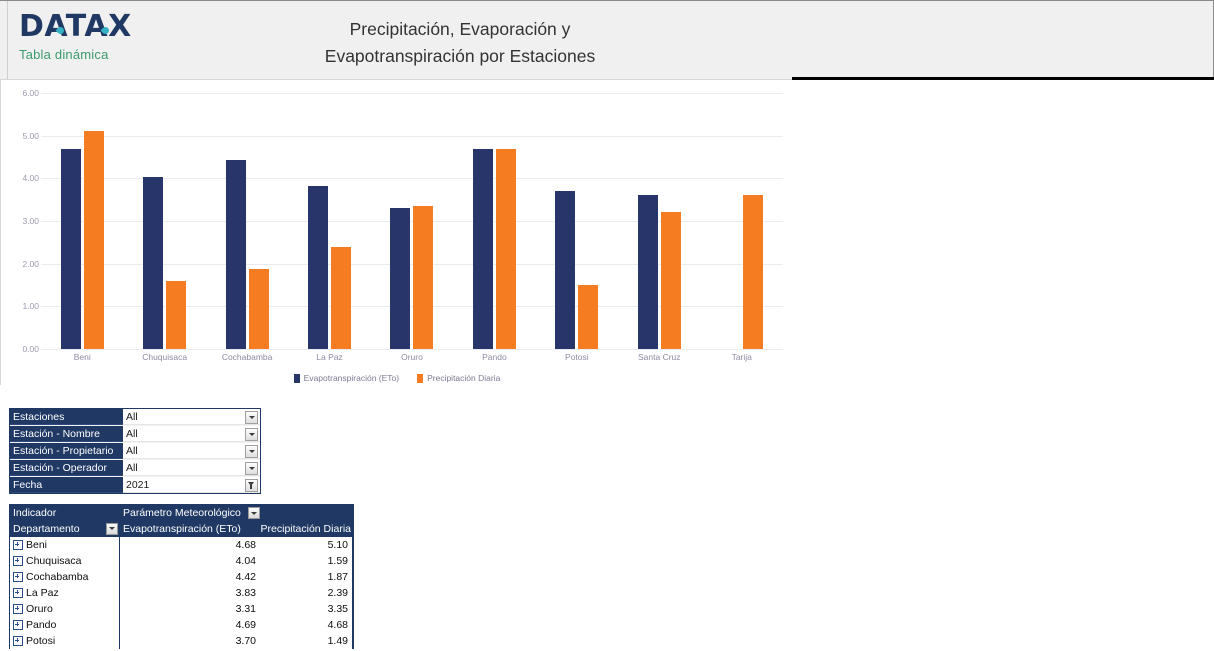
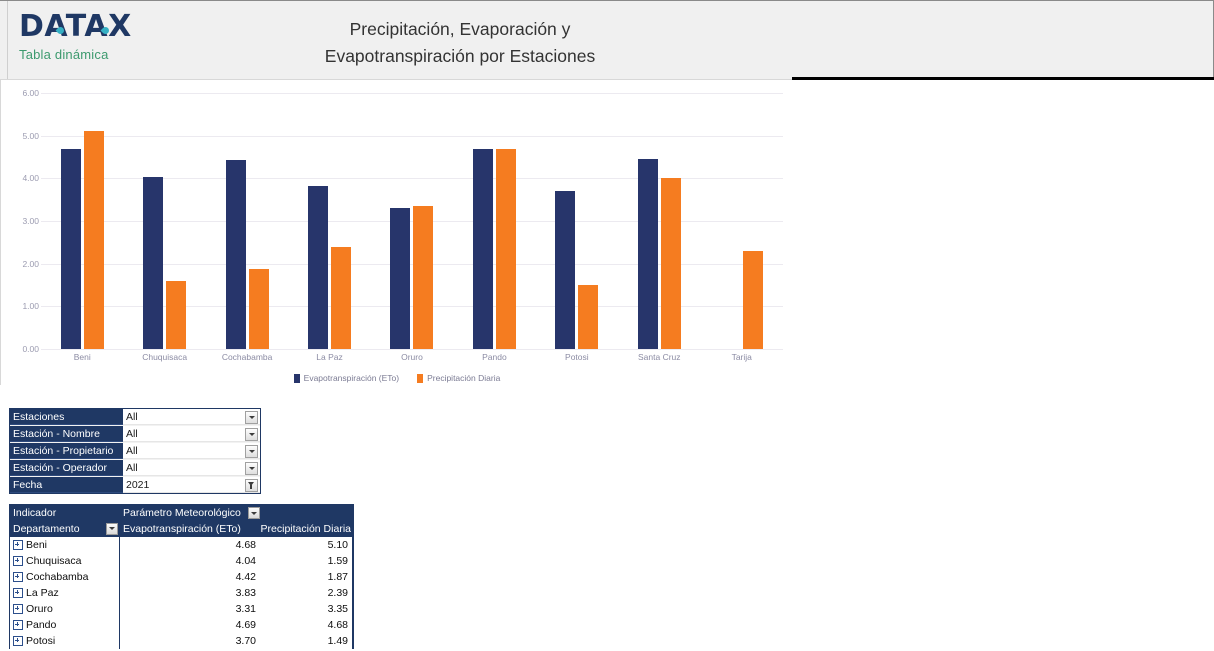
Evapotranspiración (ETo)/Santa Cruz: 3.6 -> 4.5
Precipitación Diaria/Santa Cruz: 3.2 -> 4.0
Precipitación Diaria/Tarija: 3.6 -> 2.3
